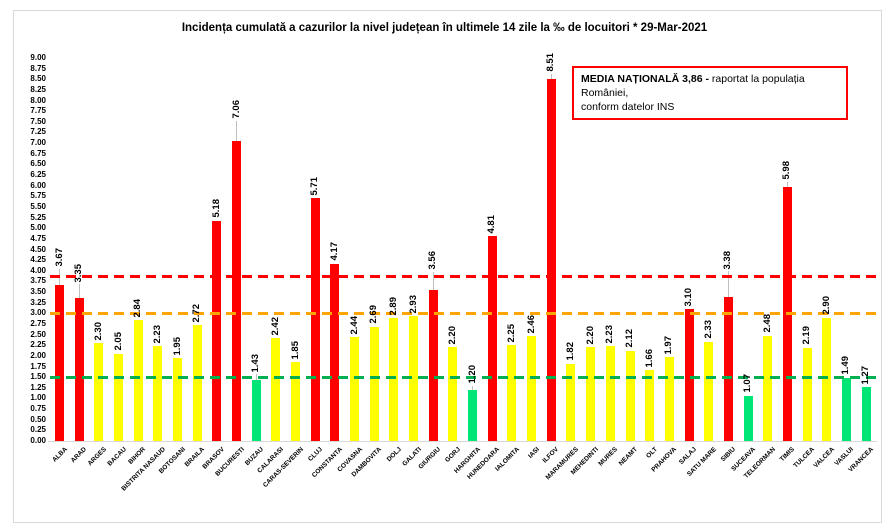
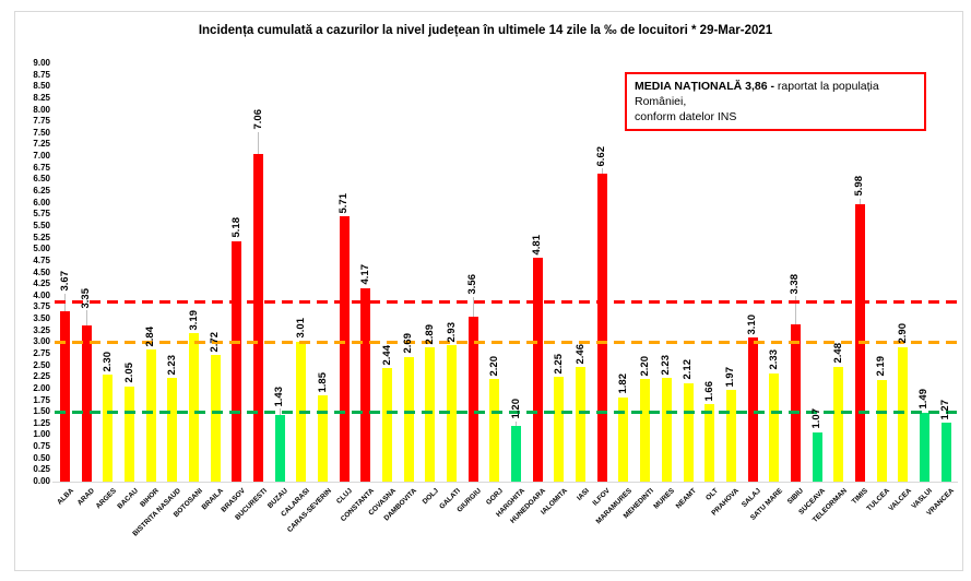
BOTOSANI: 1.95 -> 3.19
CALARASI: 2.42 -> 3.01
ILFOV: 8.51 -> 6.62
